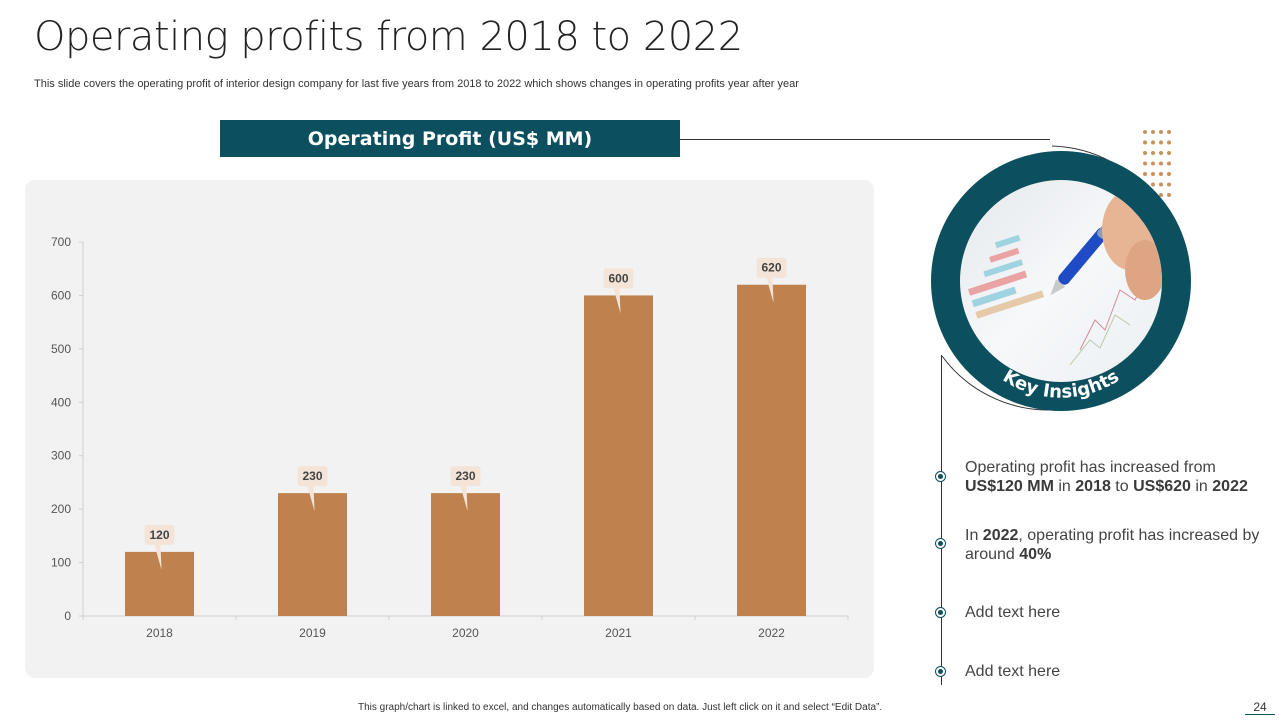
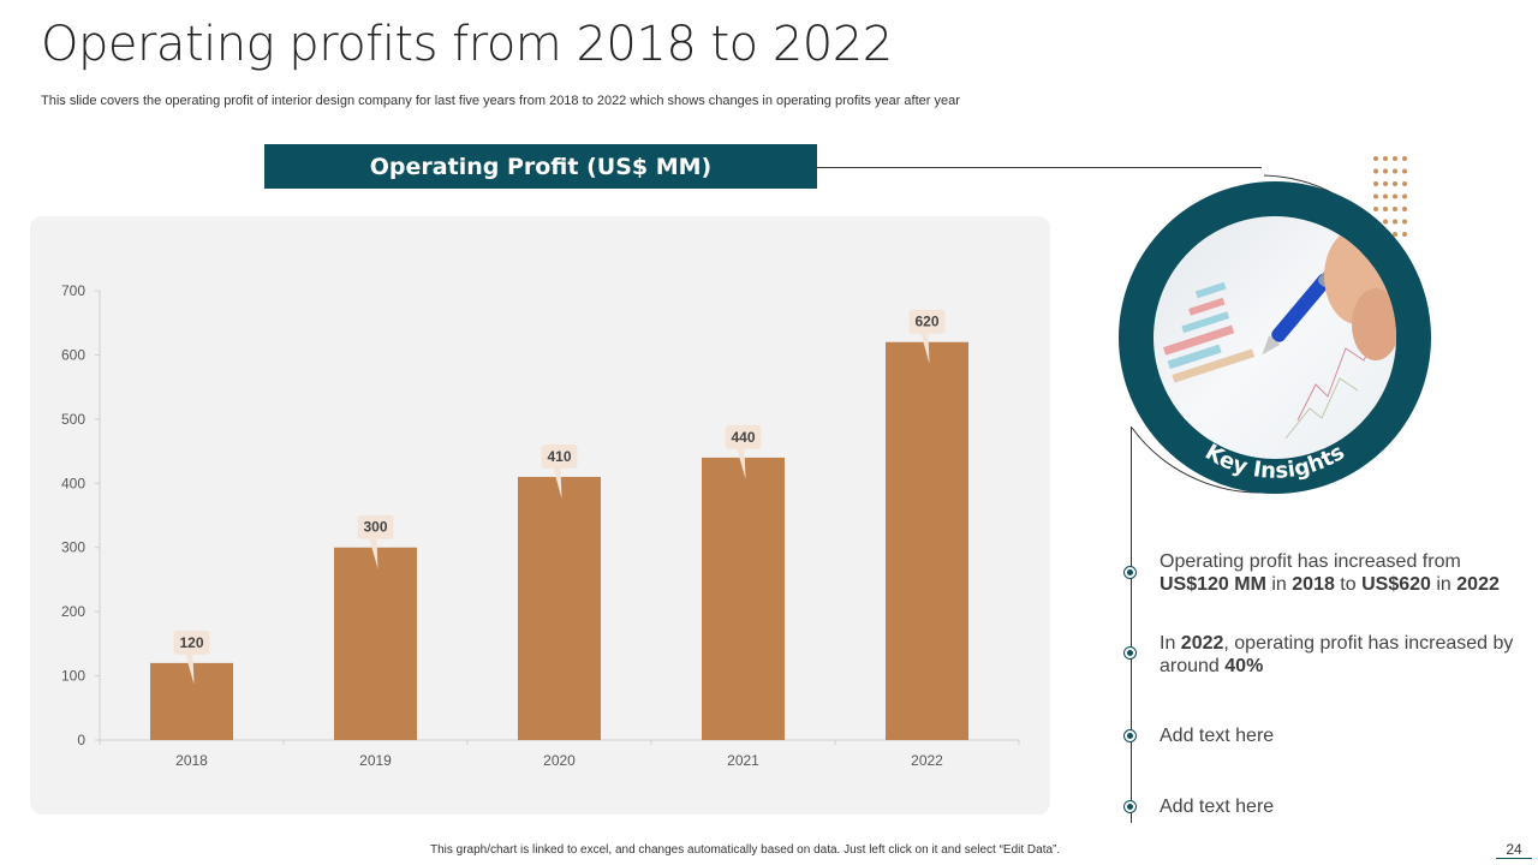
2019: 230 -> 300
2020: 230 -> 410
2021: 600 -> 440
